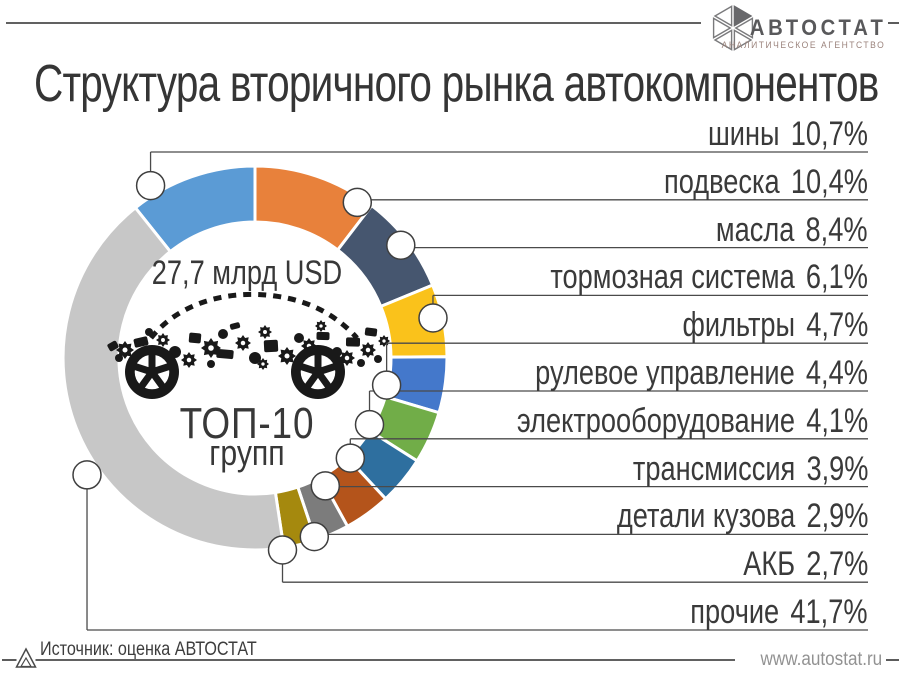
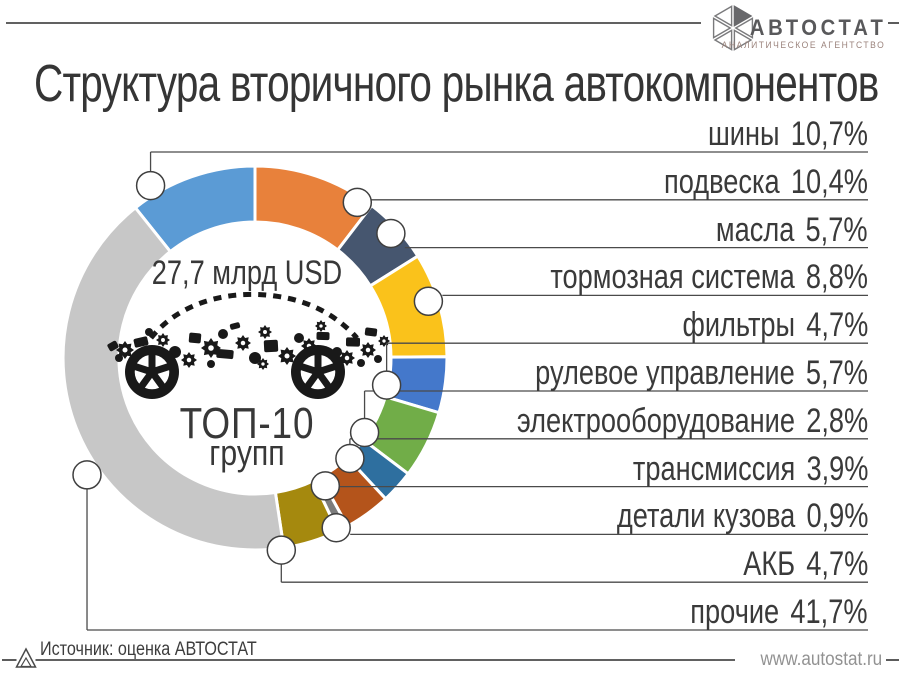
масла: 8,4% -> 5,7%
тормозная система: 6,1% -> 8,8%
рулевое управление: 4,4% -> 5,7%
электрооборудование: 4,1% -> 2,8%
детали кузова: 2,9% -> 0,9%
АКБ: 2,7% -> 4,7%
